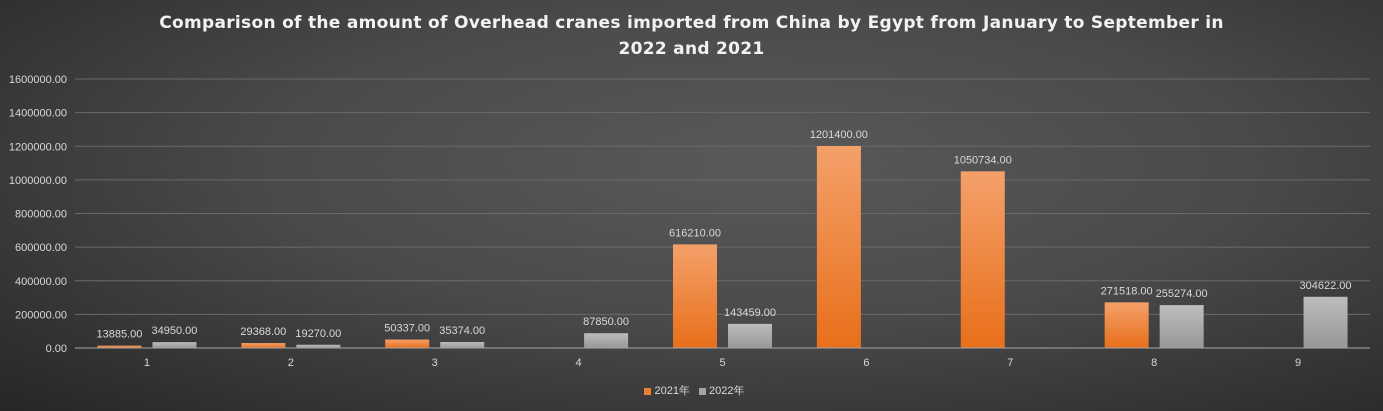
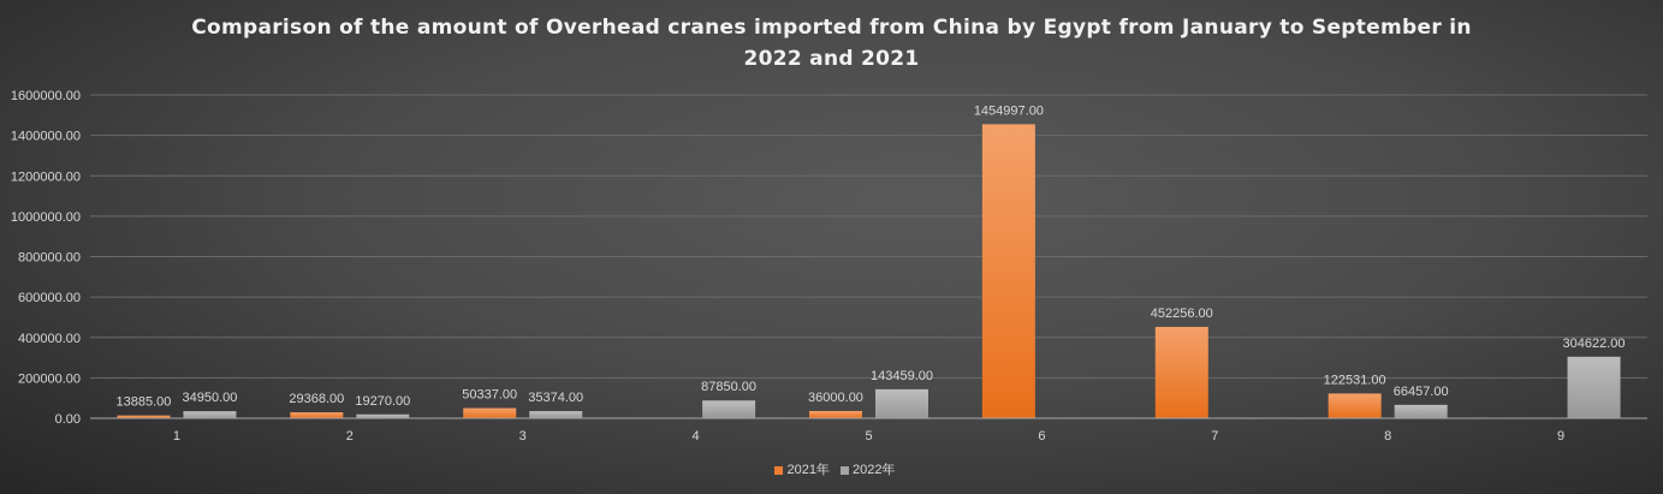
2021年/5: 616210.00 -> 36000.00
2021年/6: 1201400.00 -> 1454997.00
2021年/7: 1050734.00 -> 452256.00
2021年/8: 271518.00 -> 122531.00
2022年/8: 255274.00 -> 66457.00
